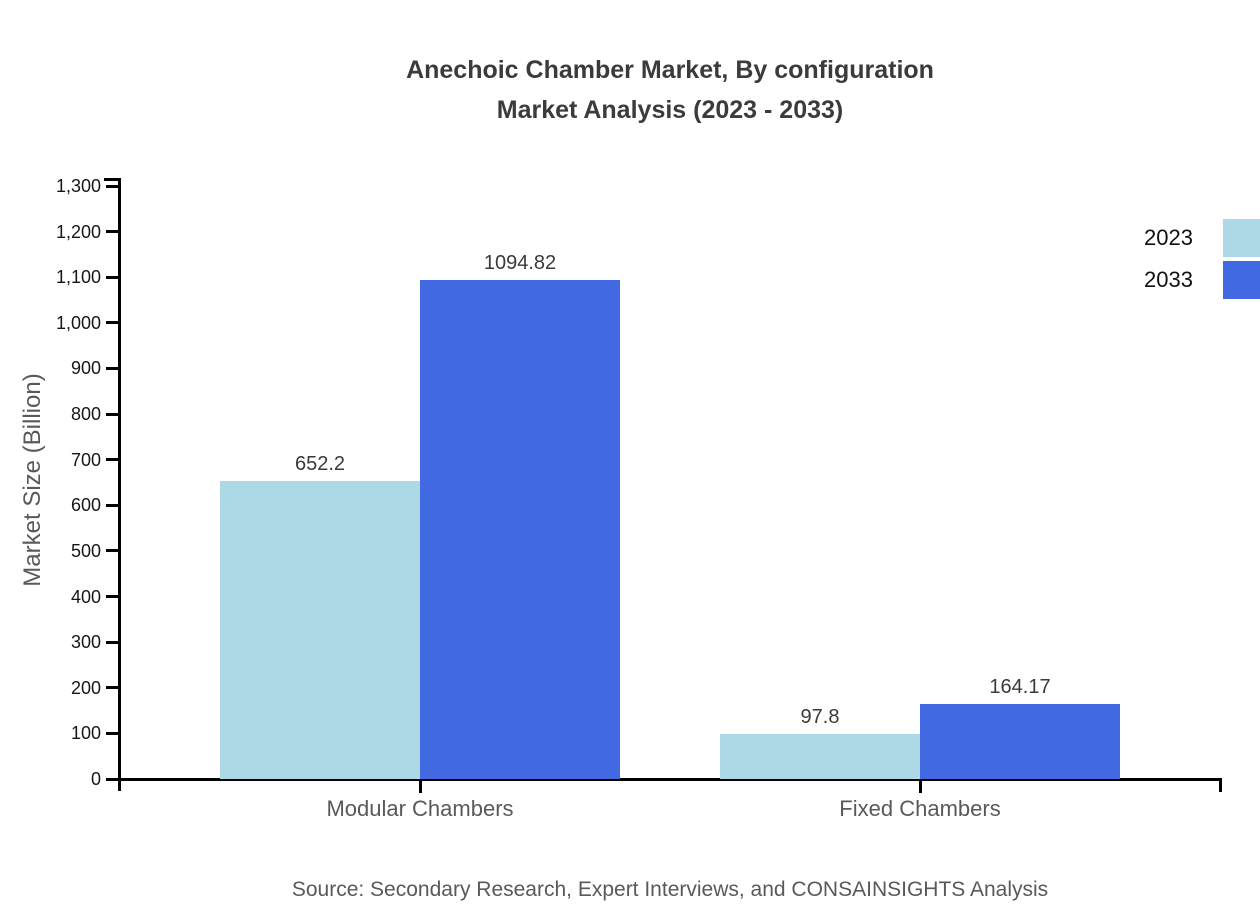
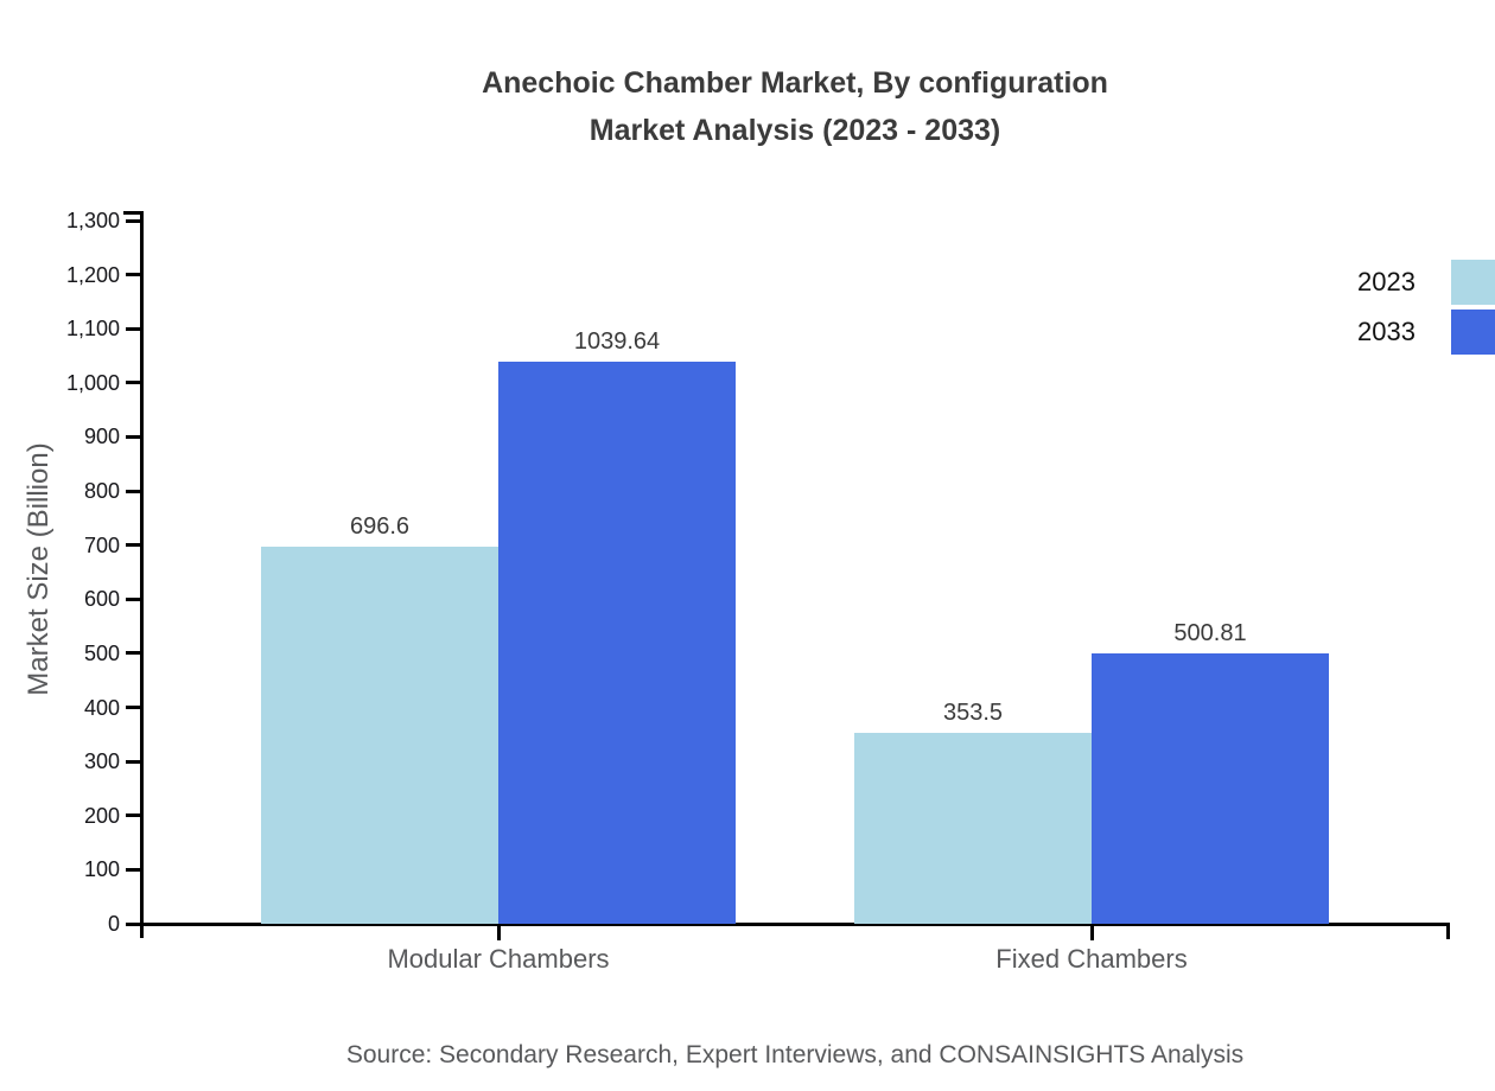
2023/Modular Chambers: 652.2 -> 696.6
2033/Modular Chambers: 1094.82 -> 1039.64
2023/Fixed Chambers: 97.8 -> 353.5
2033/Fixed Chambers: 164.17 -> 500.81
